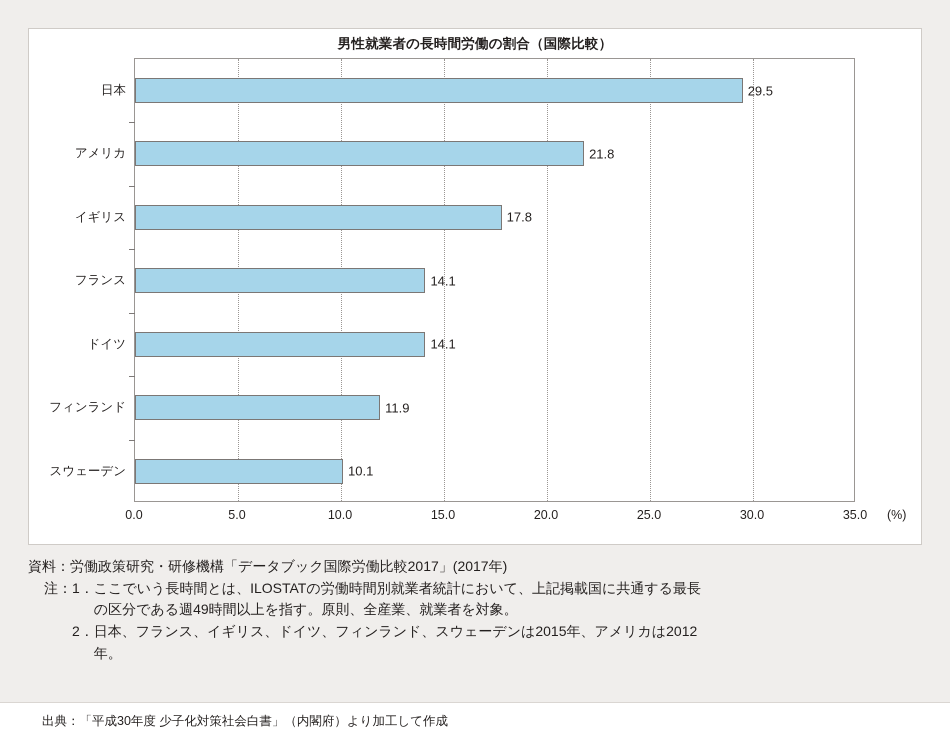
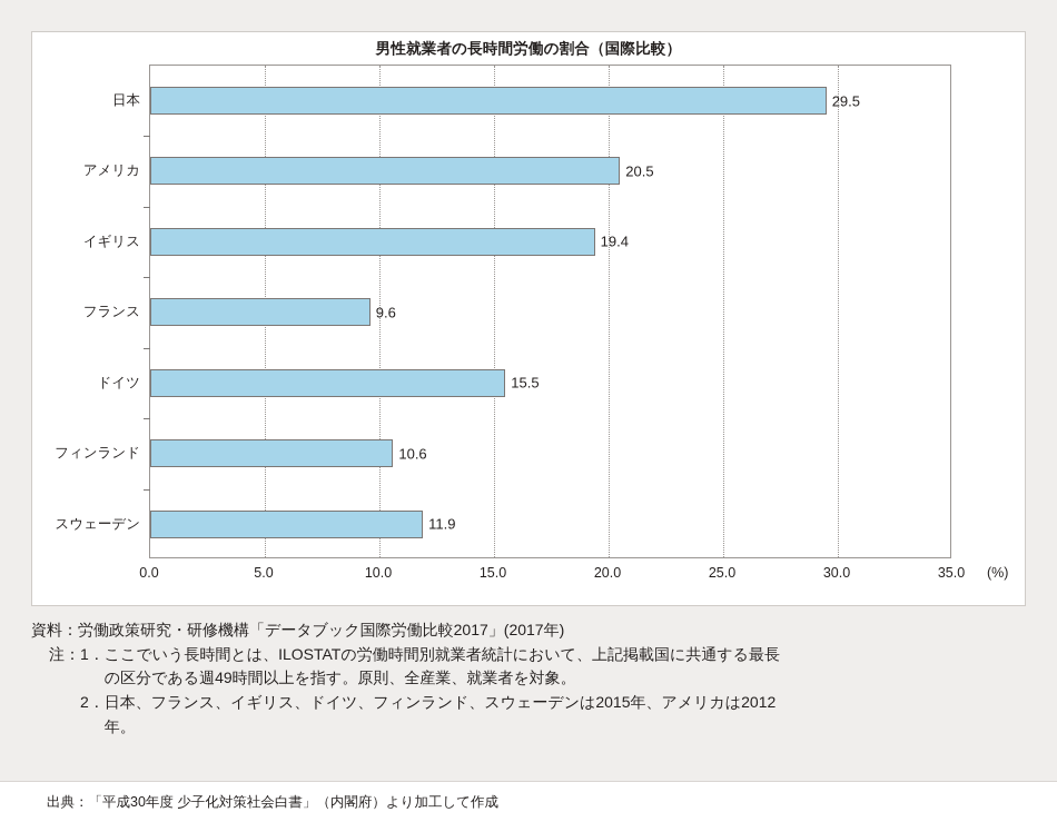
アメリカ: 21.8 -> 20.5
イギリス: 17.8 -> 19.4
フランス: 14.1 -> 9.6
ドイツ: 14.1 -> 15.5
フィンランド: 11.9 -> 10.6
スウェーデン: 10.1 -> 11.9
